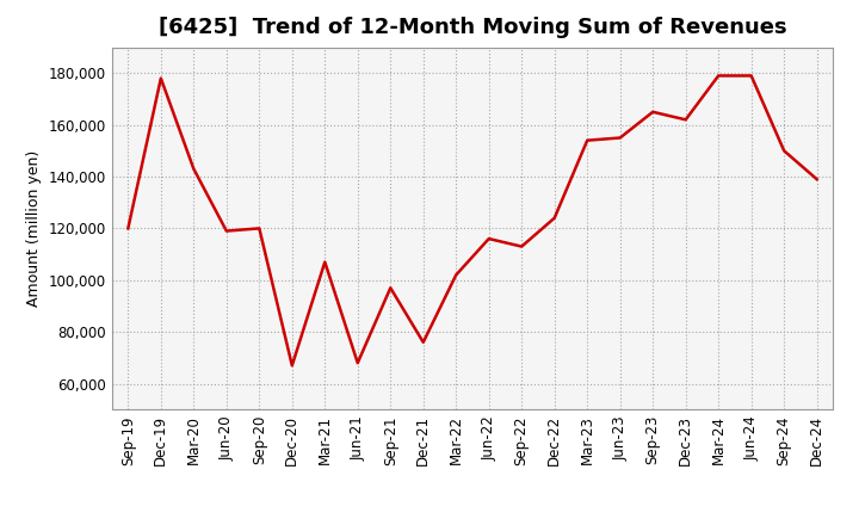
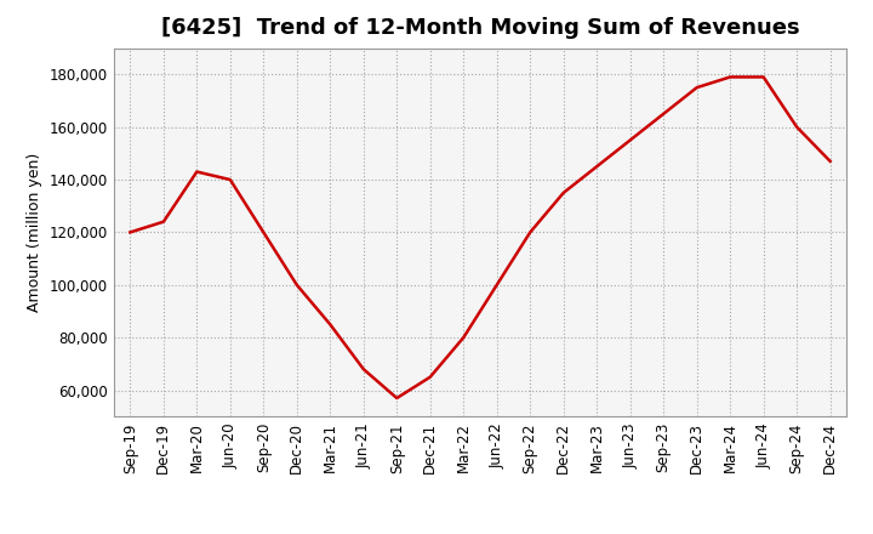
Dec-19: 178,000 -> 124,000
Jun-20: 119,000 -> 140,000
Dec-20: 67,000 -> 100,000
Mar-21: 107,000 -> 85,000
Sep-21: 97,000 -> 57,000
Dec-21: 76,000 -> 65,000
Mar-22: 102,000 -> 80,000
Jun-22: 116,000 -> 100,000
Sep-22: 113,000 -> 120,000
Dec-22: 124,000 -> 135,000
Mar-23: 154,000 -> 145,000
Dec-23: 162,000 -> 175,000
Sep-24: 150,000 -> 160,000
Dec-24: 139,000 -> 147,000
